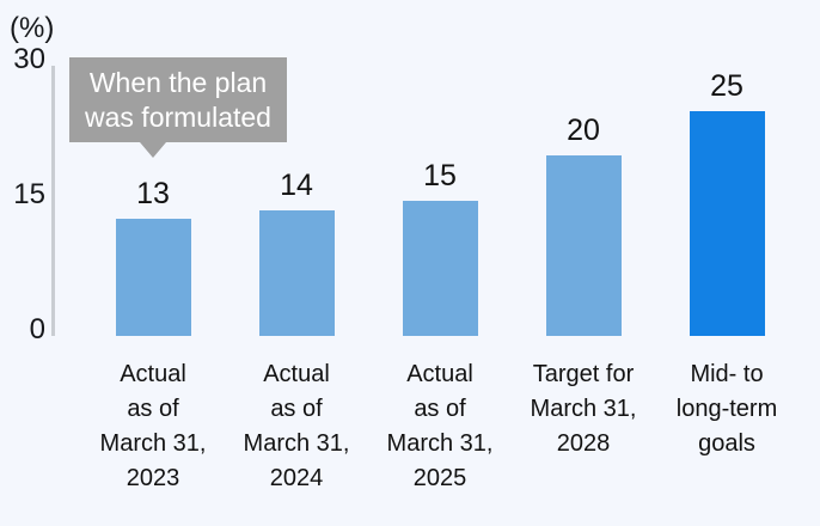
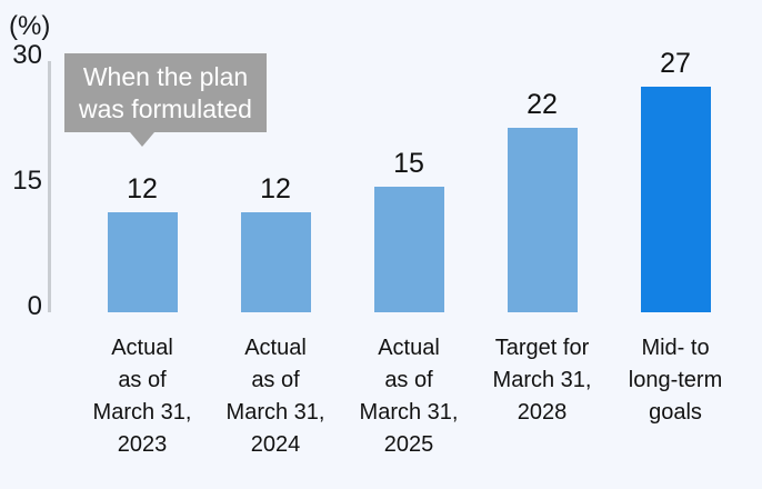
Actual as of March 31, 2023: 13 -> 12
Actual as of March 31, 2024: 14 -> 12
Target for March 31, 2028: 20 -> 22
Mid- to long-term goals: 25 -> 27
